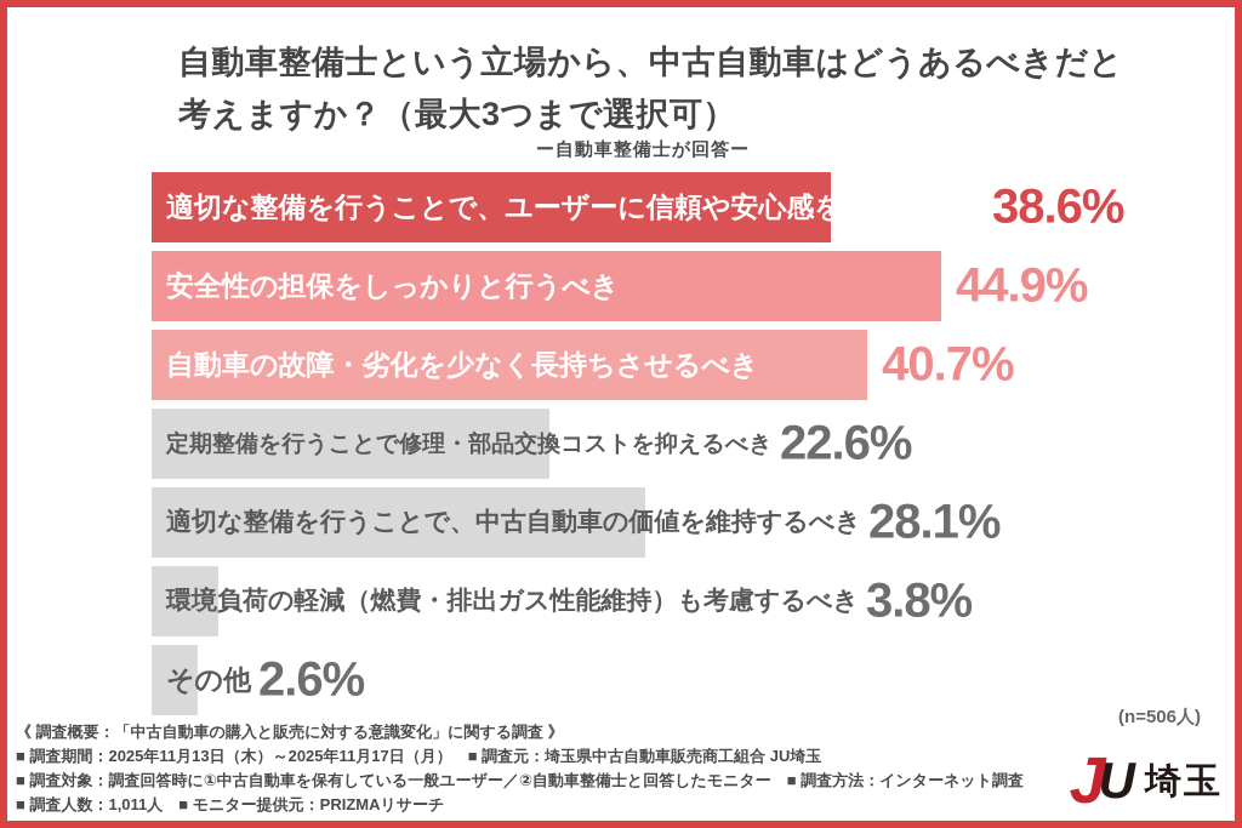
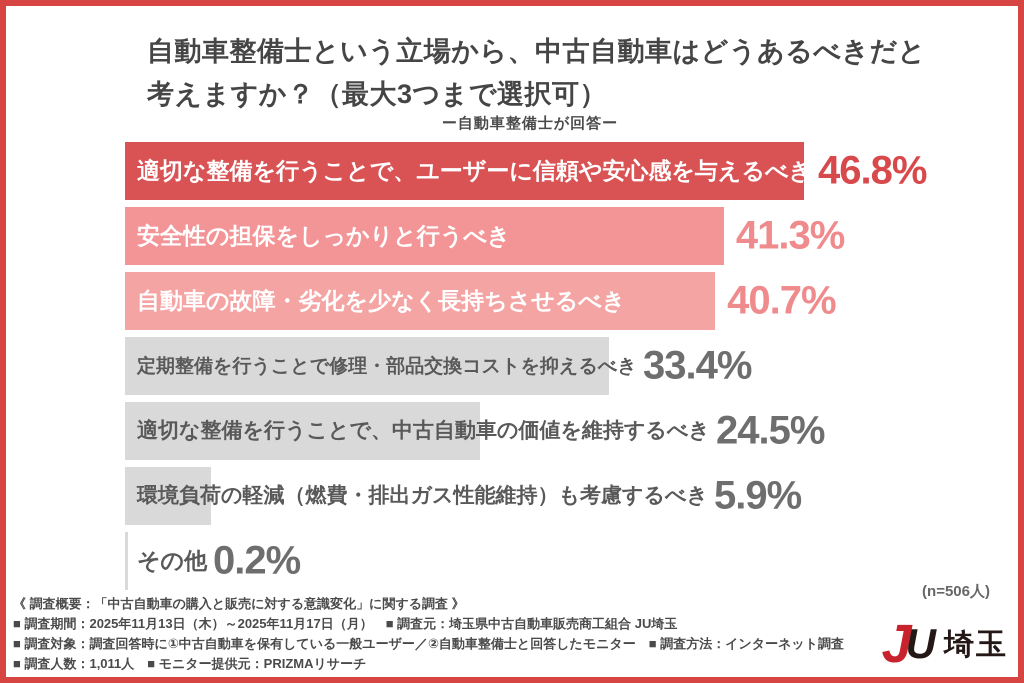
適切な整備を行うことで、ユーザーに信頼や安心感を与えるべき: 38.6% -> 46.8%
安全性の担保をしっかりと行うべき: 44.9% -> 41.3%
定期整備を行うことで修理・部品交換コストを抑えるべき: 22.6% -> 33.4%
適切な整備を行うことで、中古自動車の価値を維持するべき: 28.1% -> 24.5%
環境負荷の軽減（燃費・排出ガス性能維持）も考慮するべき: 3.8% -> 5.9%
その他: 2.6% -> 0.2%
